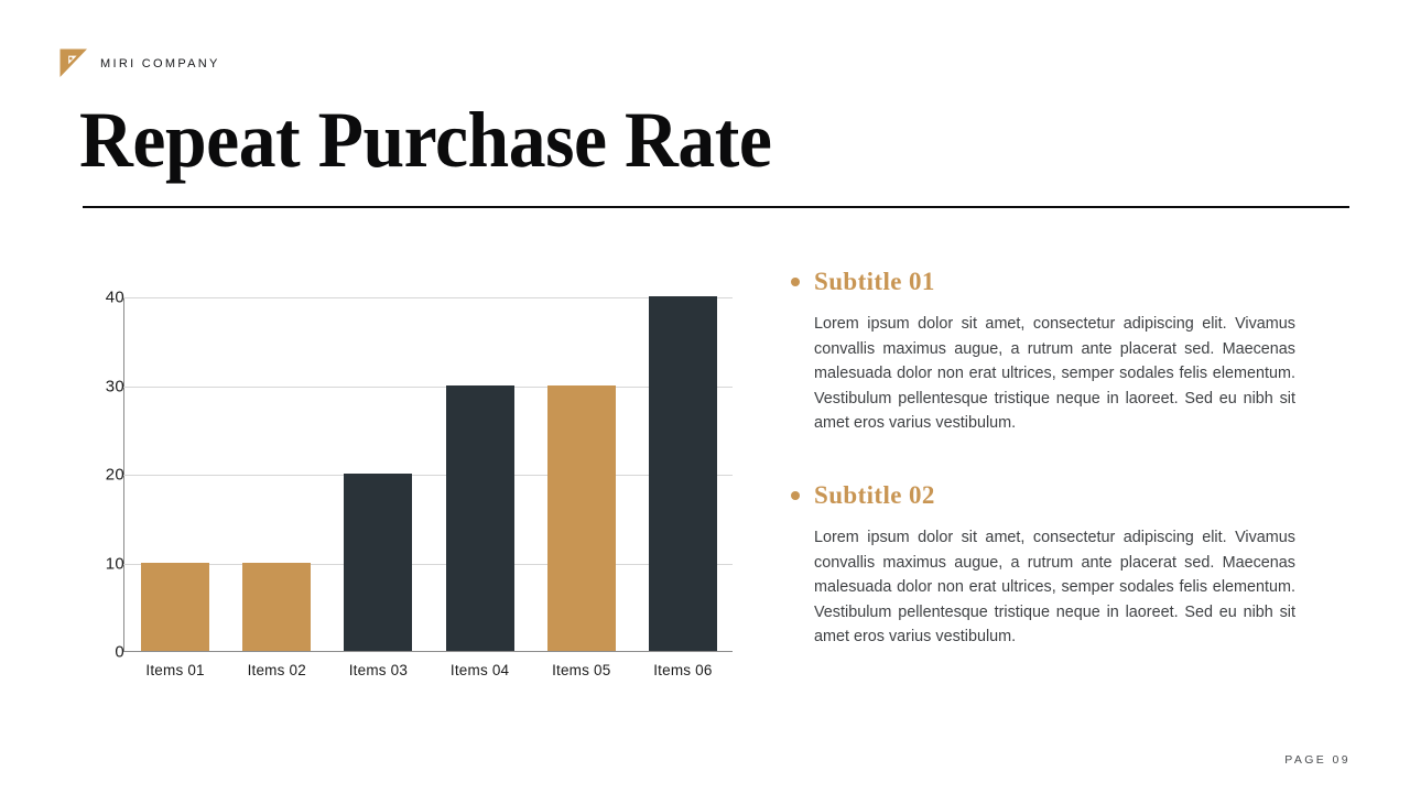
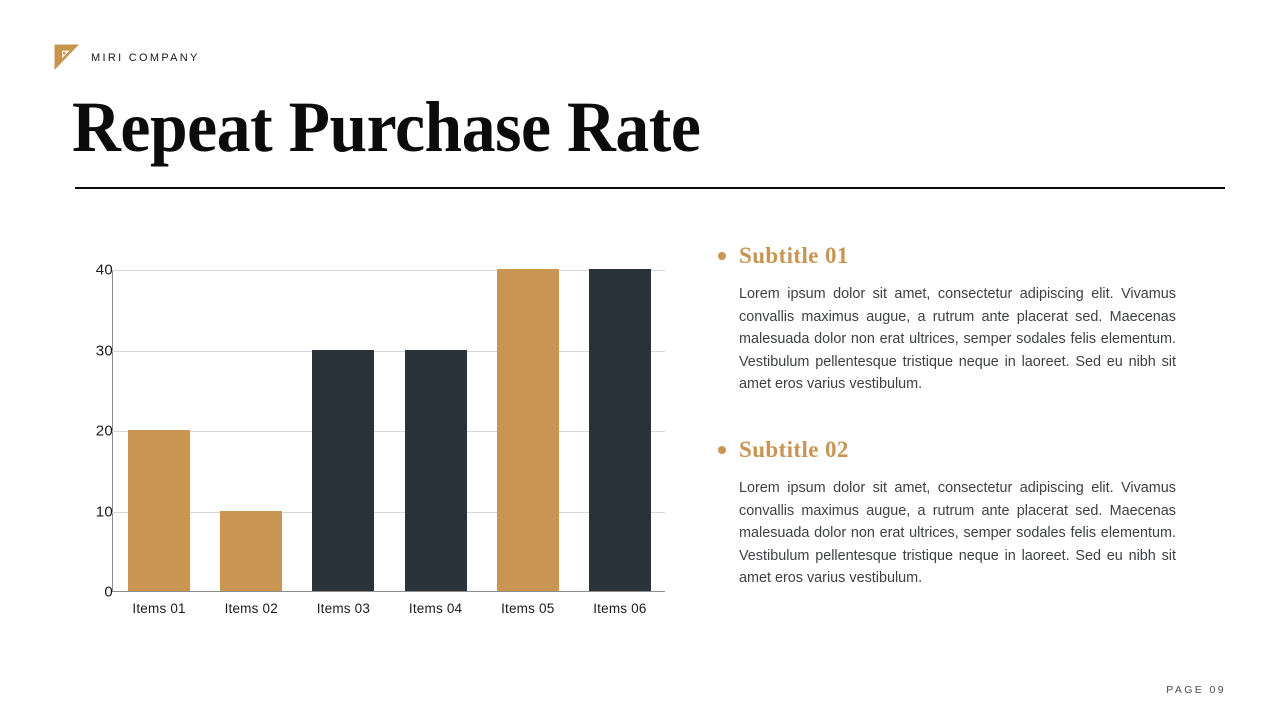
Items 01: 10 -> 20
Items 03: 20 -> 30
Items 05: 30 -> 40
